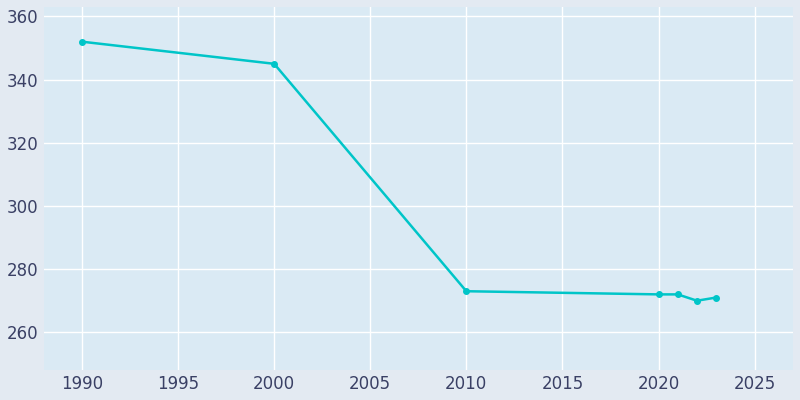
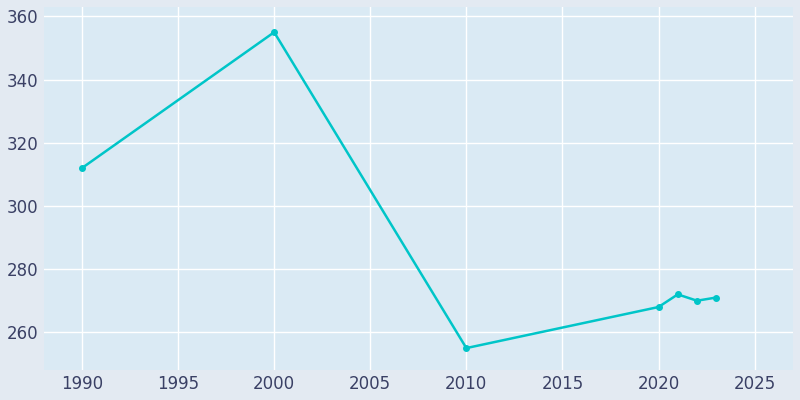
1990: 352 -> 312
2000: 345 -> 355
2010: 273 -> 255
2020: 272 -> 268
